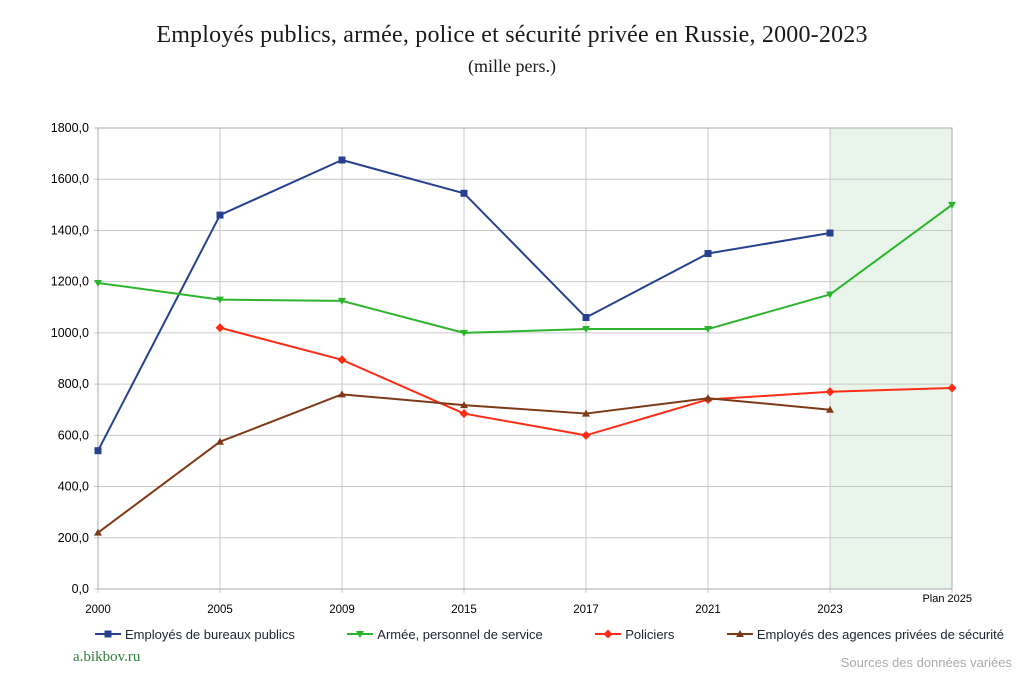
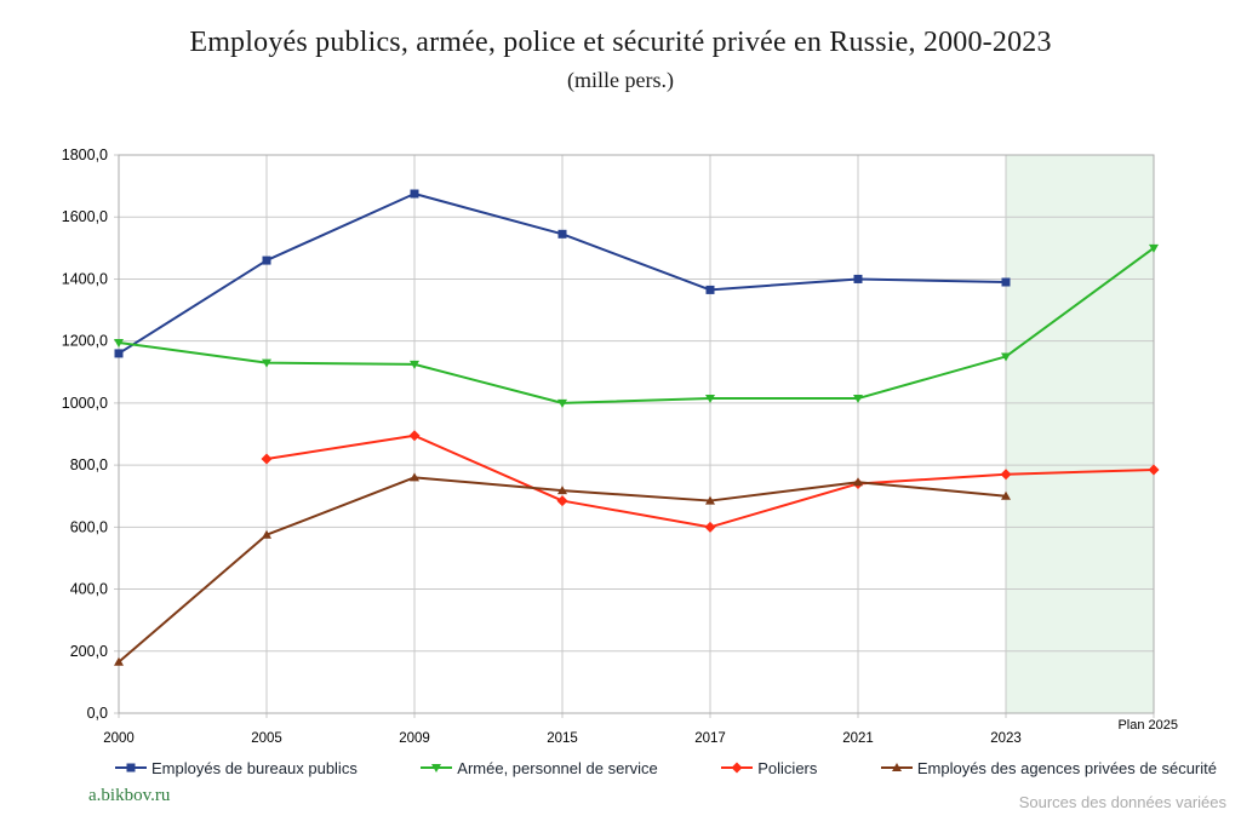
Employés de bureaux publics/2000: 540 -> 1160
Employés des agences privées de sécurité/2000: 220 -> 160
Policiers/2005: 1020 -> 820
Employés de bureaux publics/2017: 1060 -> 1360
Employés de bureaux publics/2021: 1310 -> 1400
